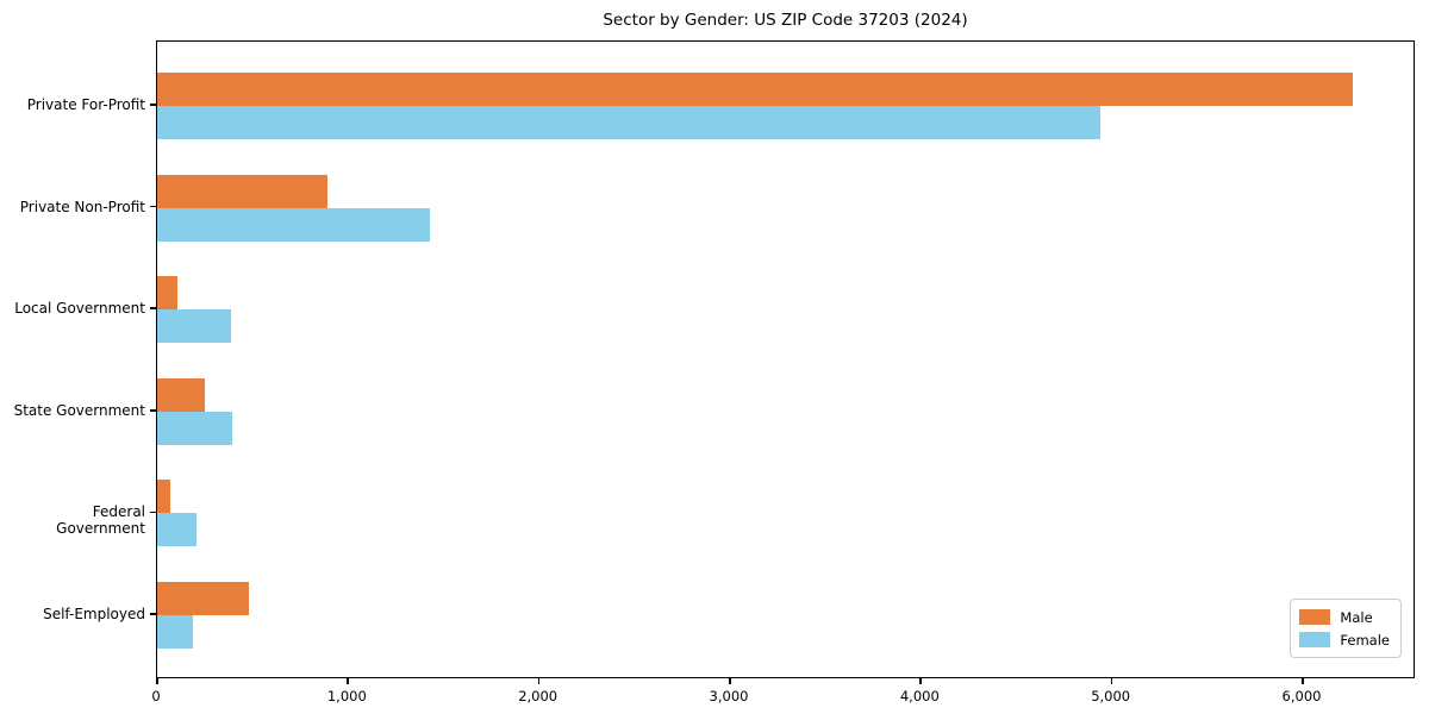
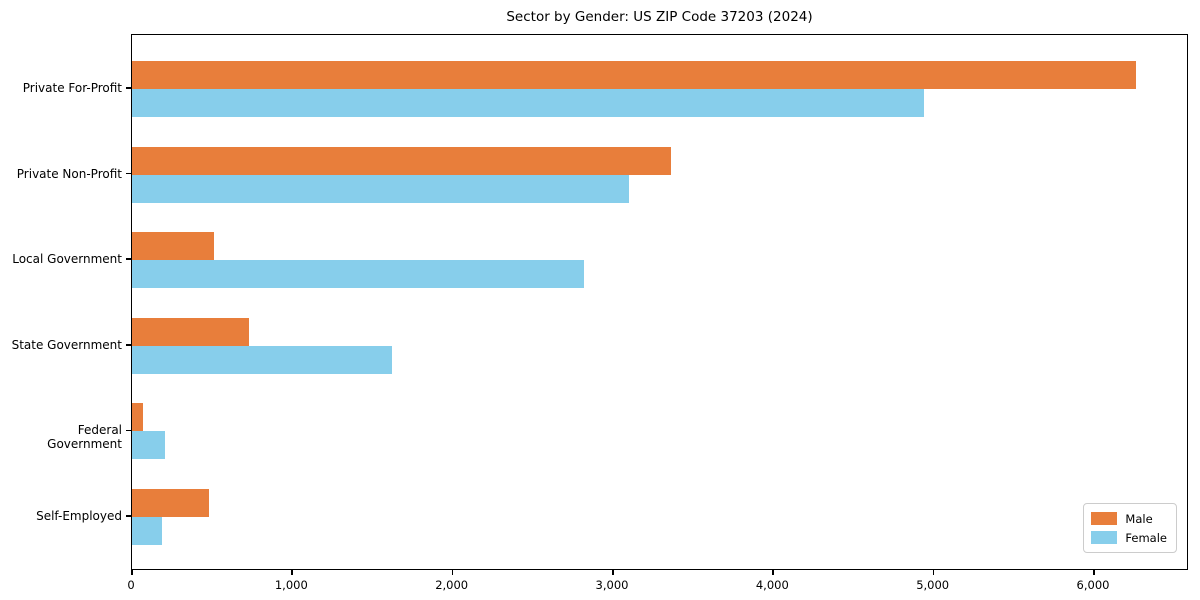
Male/Private Non-Profit: 890 -> 3360
Female/Private Non-Profit: 1430 -> 3100
Male/Local Government: 100 -> 510
Female/Local Government: 380 -> 2820
Male/State Government: 250 -> 730
Female/State Government: 390 -> 1620
